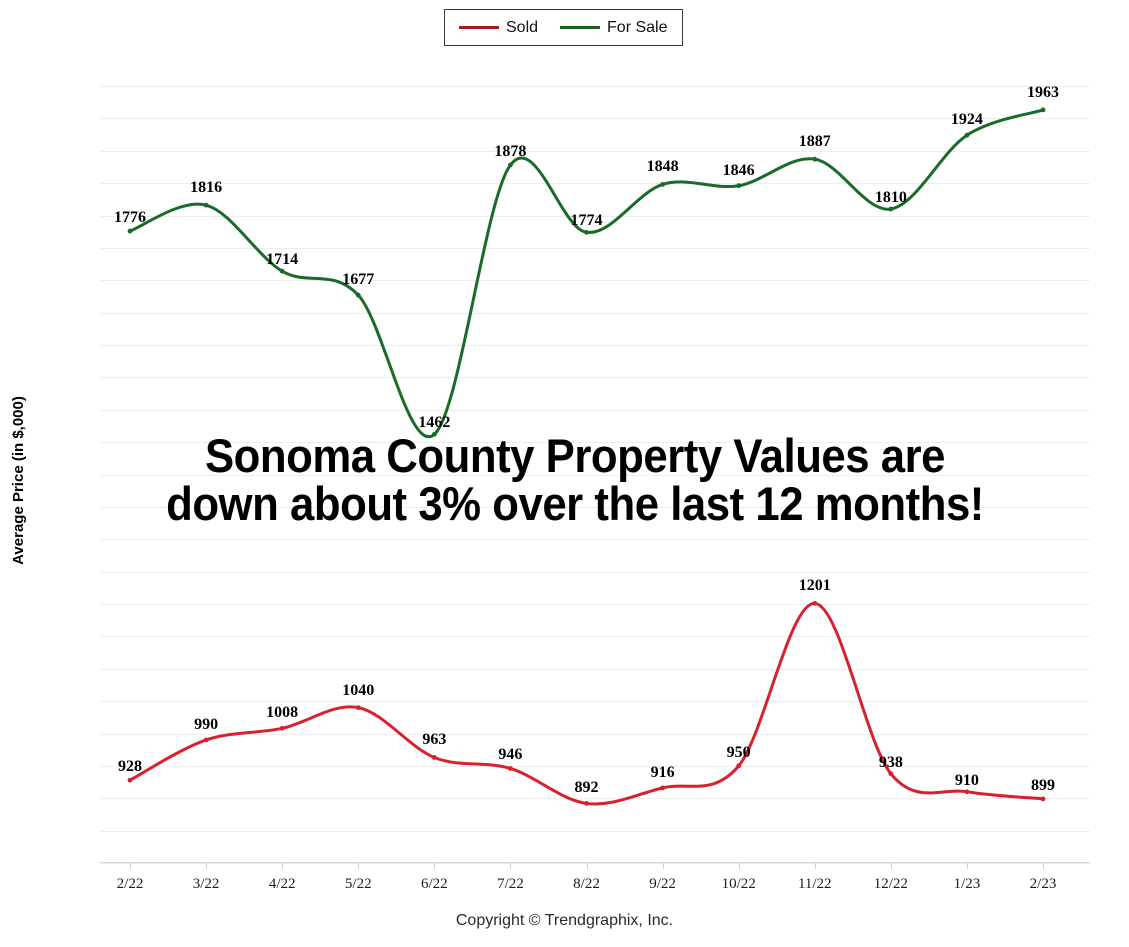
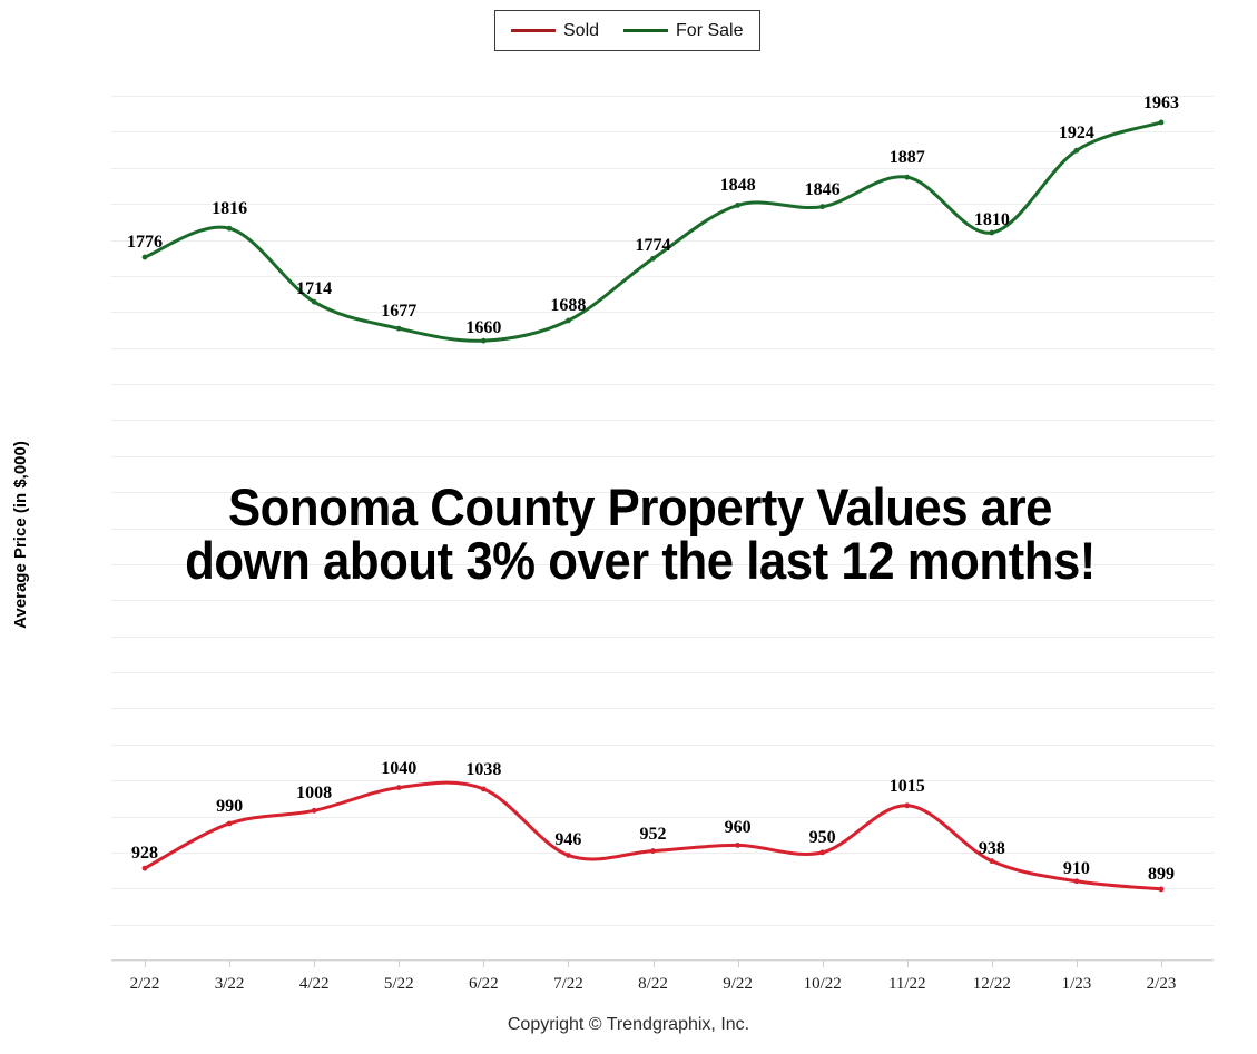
Sold/6/22: 963 -> 1038
For Sale/6/22: 1462 -> 1660
For Sale/7/22: 1878 -> 1688
Sold/8/22: 892 -> 952
Sold/9/22: 916 -> 960
Sold/11/22: 1201 -> 1015
